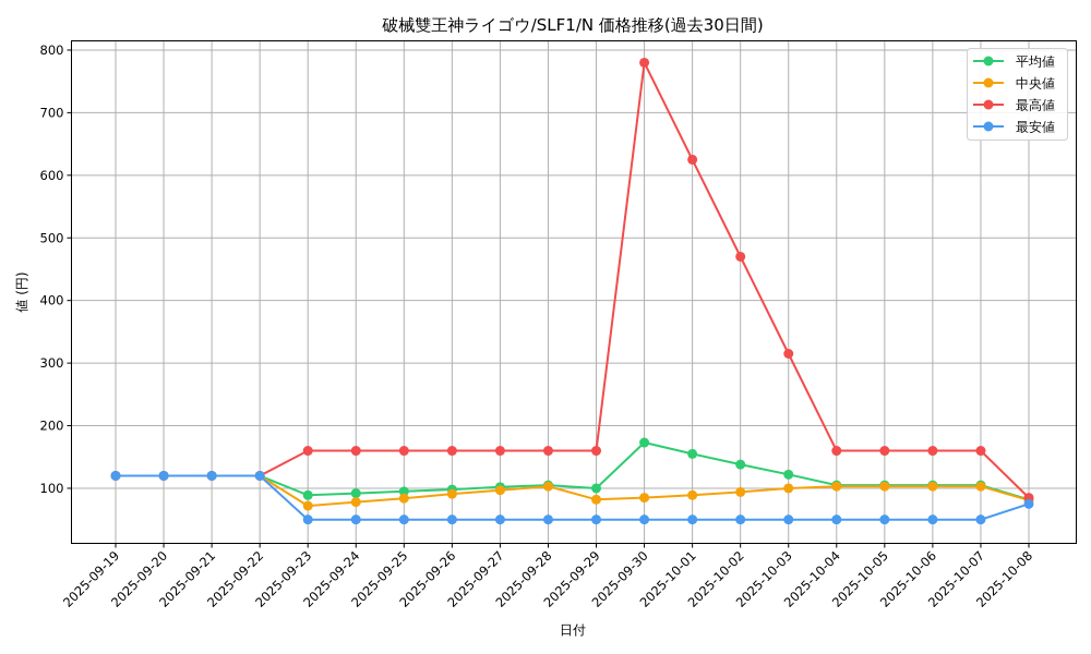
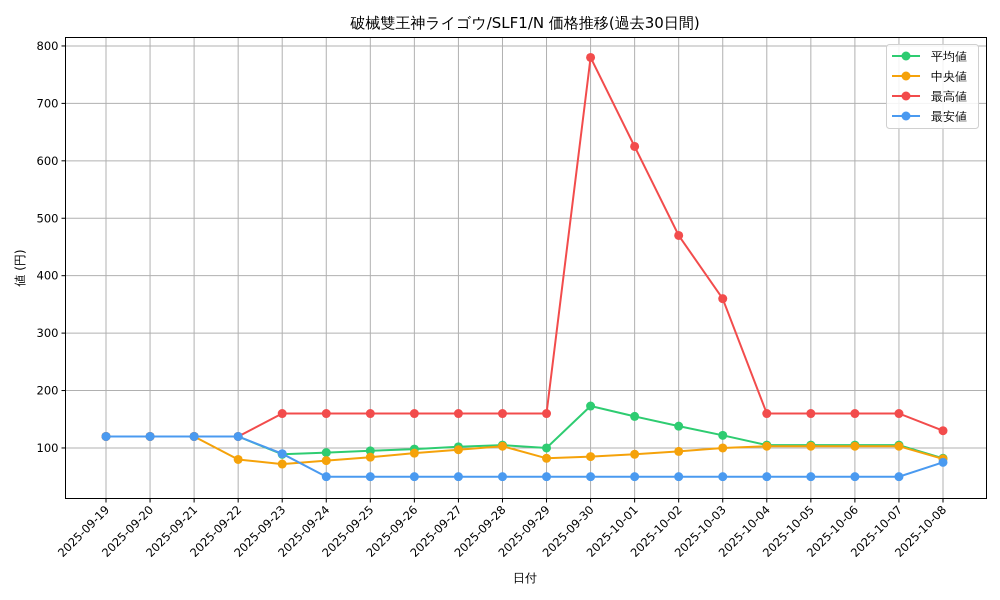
中央値/2025-09-22: 120 -> 80
最安値/2025-09-23: 50 -> 90
最高値/2025-10-03: 320 -> 360
最高値/2025-10-08: 80 -> 130
